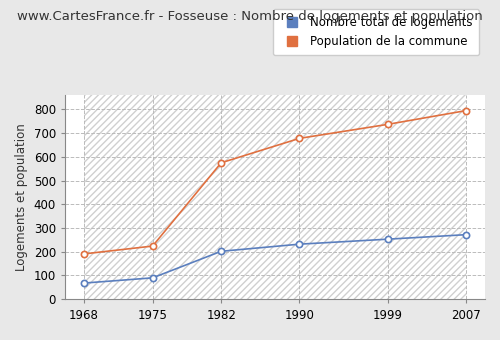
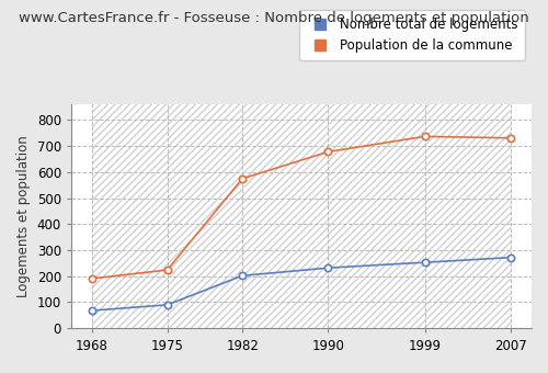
Population de la commune/2007: 795 -> 731
